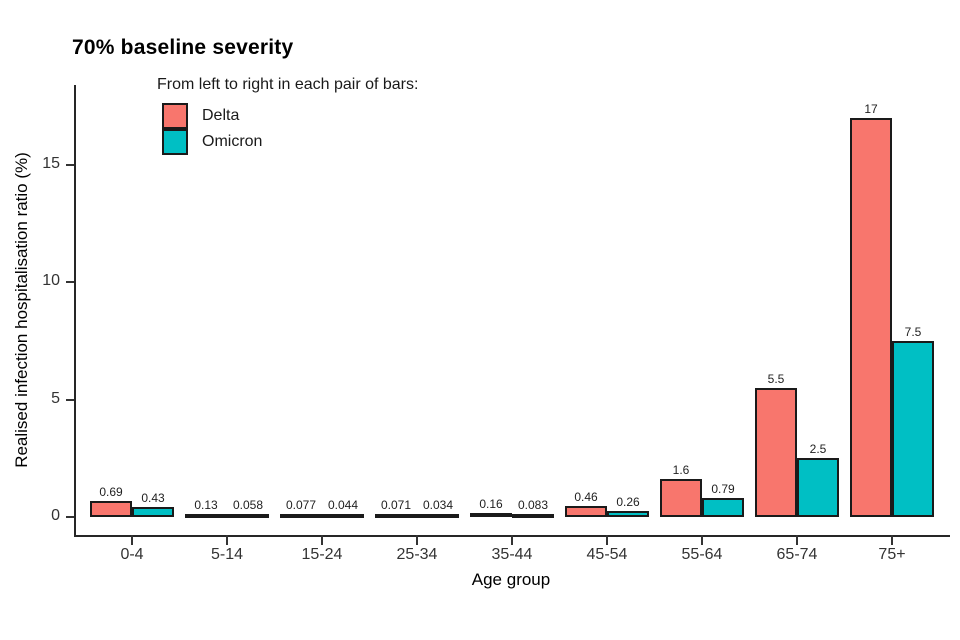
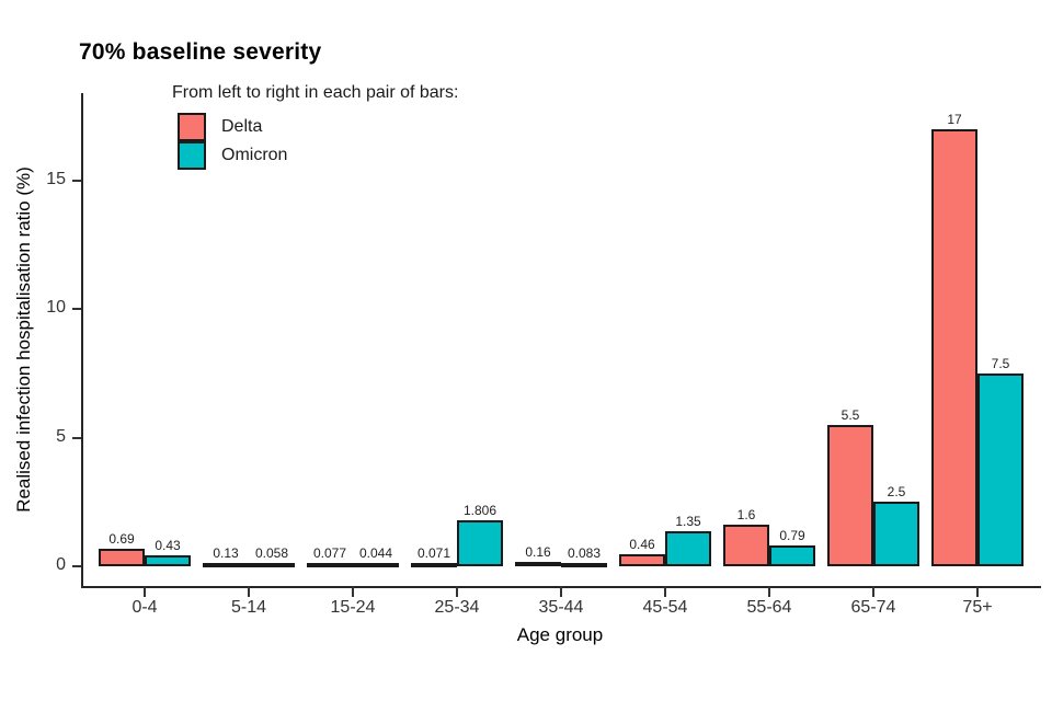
Omicron/25-34: 0.034 -> 1.806
Omicron/45-54: 0.26 -> 1.35
